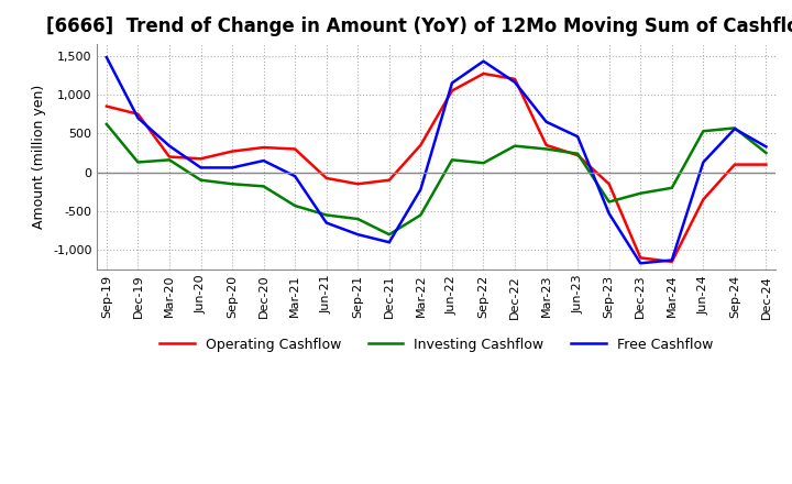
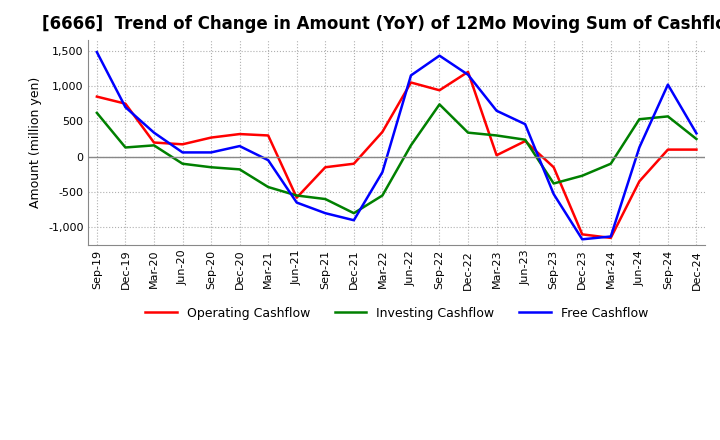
Operating Cashflow/Jun-21: -80 -> -580
Operating Cashflow/Sep-22: 1,270 -> 940
Investing Cashflow/Sep-22: 120 -> 740
Operating Cashflow/Mar-23: 350 -> 20
Investing Cashflow/Mar-24: -200 -> -100
Free Cashflow/Sep-24: 560 -> 1,020
